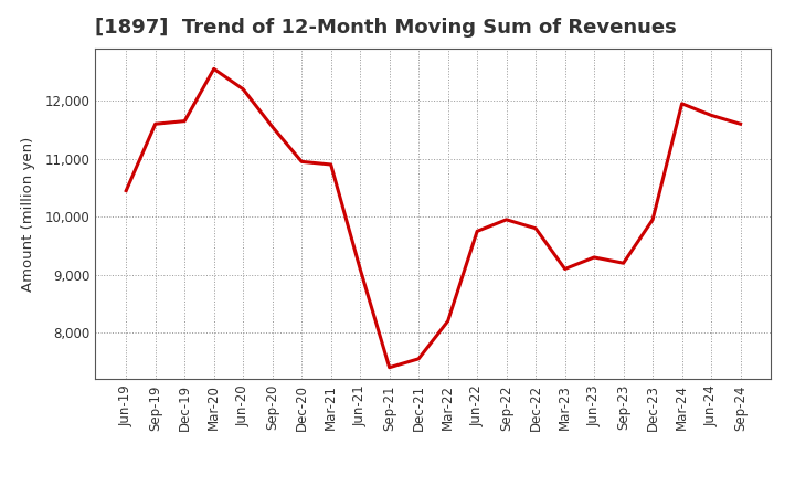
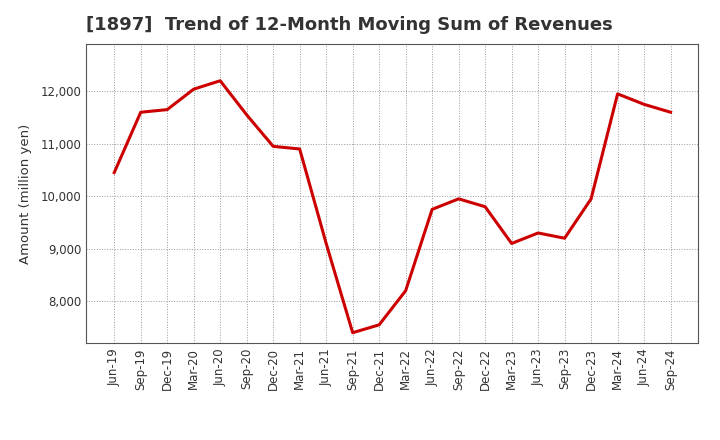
Mar-20: 12,550 -> 12,040
